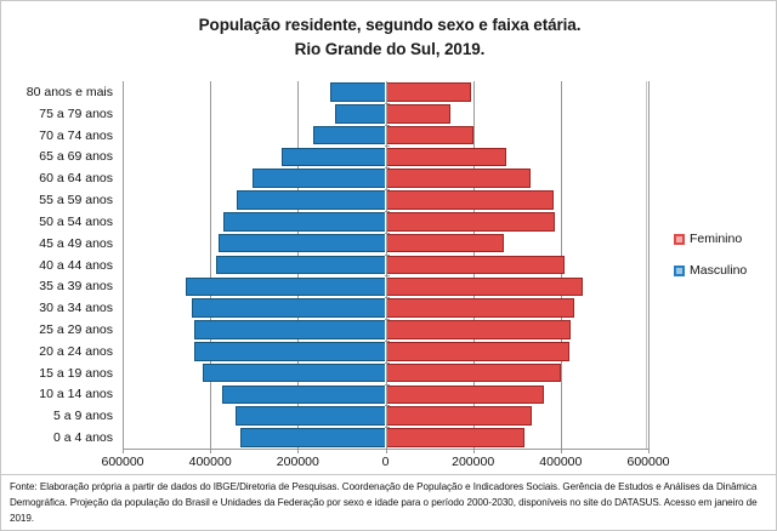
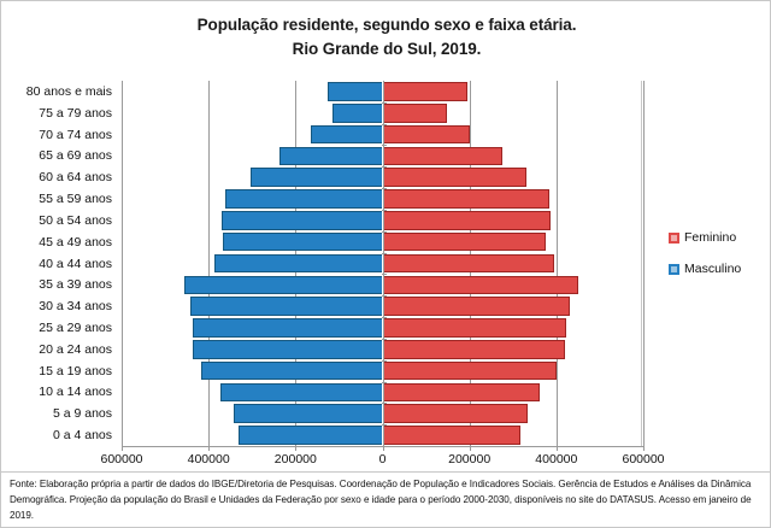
Masculino/55 a 59 anos: 340000 -> 360000
Masculino/45 a 49 anos: 380000 -> 370000
Feminino/45 a 49 anos: 270000 -> 380000
Feminino/40 a 44 anos: 410000 -> 400000
